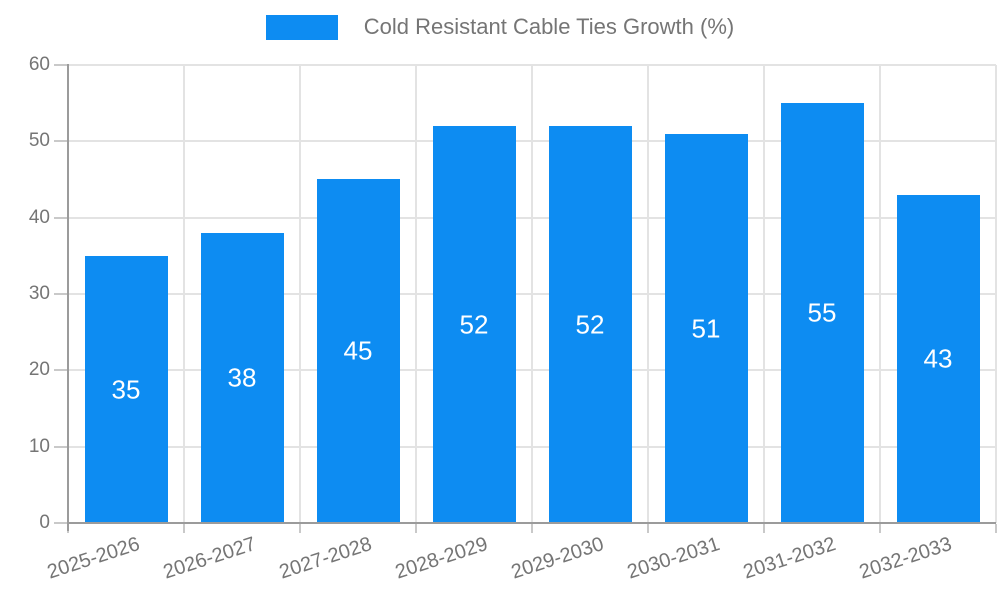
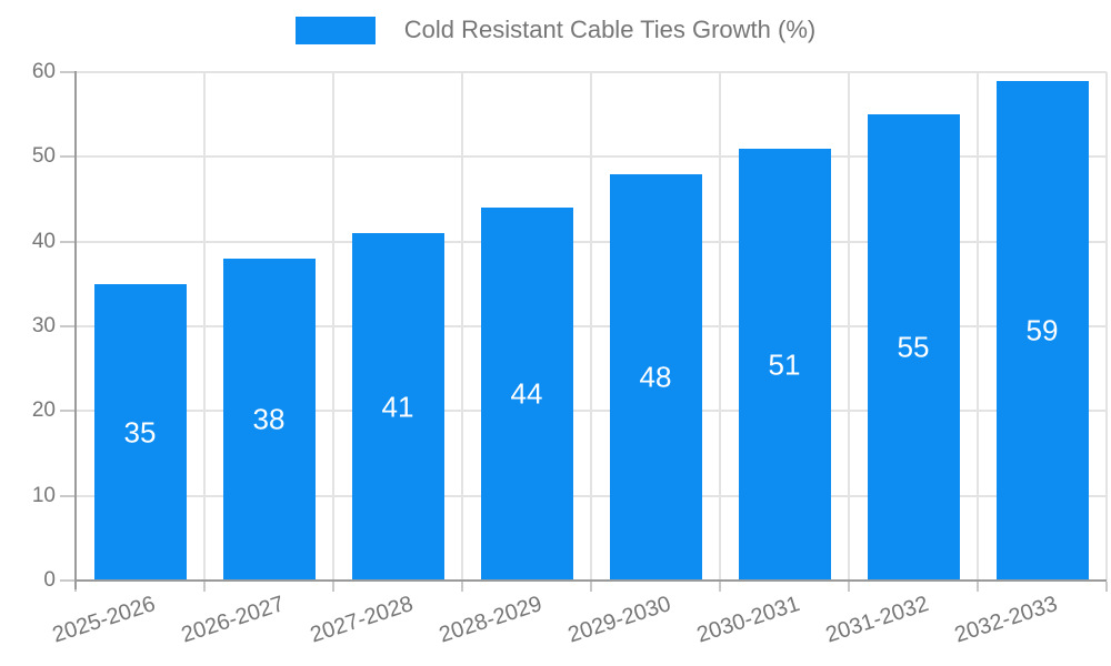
2027-2028: 45 -> 41
2028-2029: 52 -> 44
2029-2030: 52 -> 48
2032-2033: 43 -> 59
